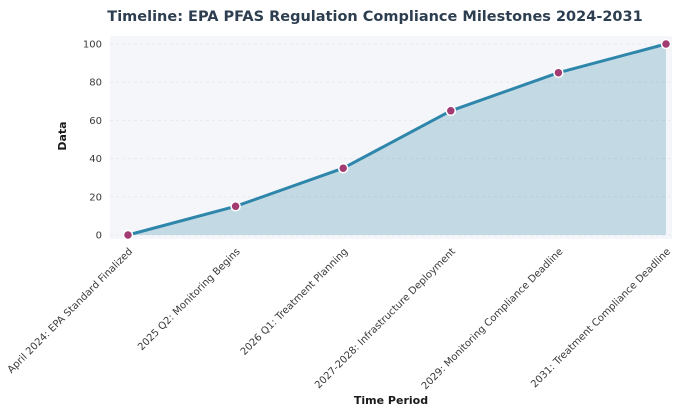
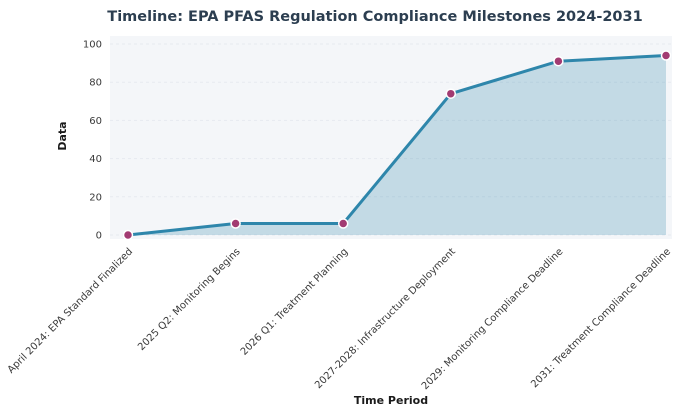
2025 Q2: Monitoring Begins: 15 -> 6
2026 Q1: Treatment Planning: 35 -> 6
2027-2028: Infrastructure Deployment: 65 -> 74
2029: Monitoring Compliance Deadline: 85 -> 91
2031: Treatment Compliance Deadline: 100 -> 94
